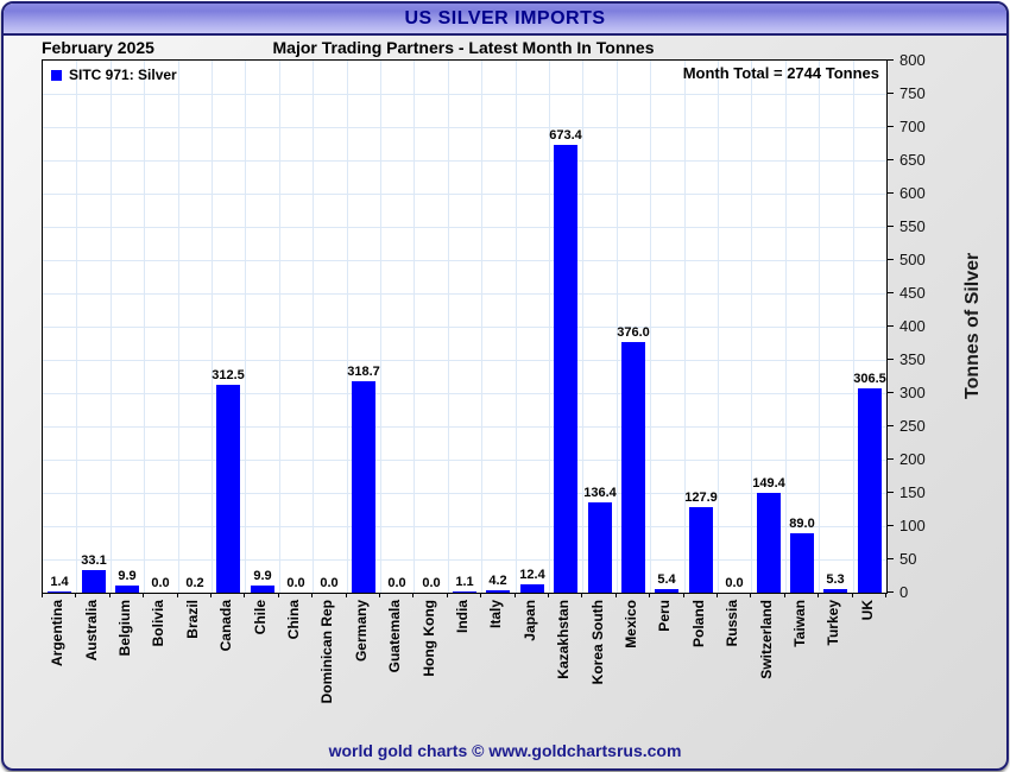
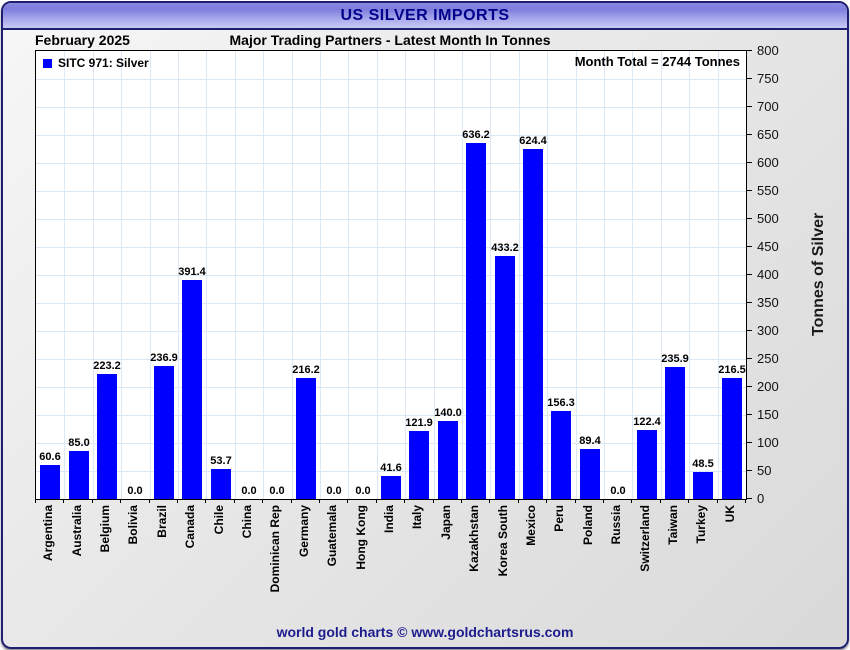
Argentina: 1.4 -> 60.6
Australia: 33.1 -> 85.0
Belgium: 9.9 -> 223.2
Brazil: 0.2 -> 236.9
Canada: 312.5 -> 391.4
Chile: 9.9 -> 53.7
Germany: 318.7 -> 216.2
India: 1.1 -> 41.6
Italy: 4.2 -> 121.9
Japan: 12.4 -> 140.0
Kazakhstan: 673.4 -> 636.2
Korea South: 136.4 -> 433.2
Mexico: 376.0 -> 624.4
Peru: 5.4 -> 156.3
Poland: 127.9 -> 89.4
Switzerland: 149.4 -> 122.4
Taiwan: 89.0 -> 235.9
Turkey: 5.3 -> 48.5
UK: 306.5 -> 216.5
